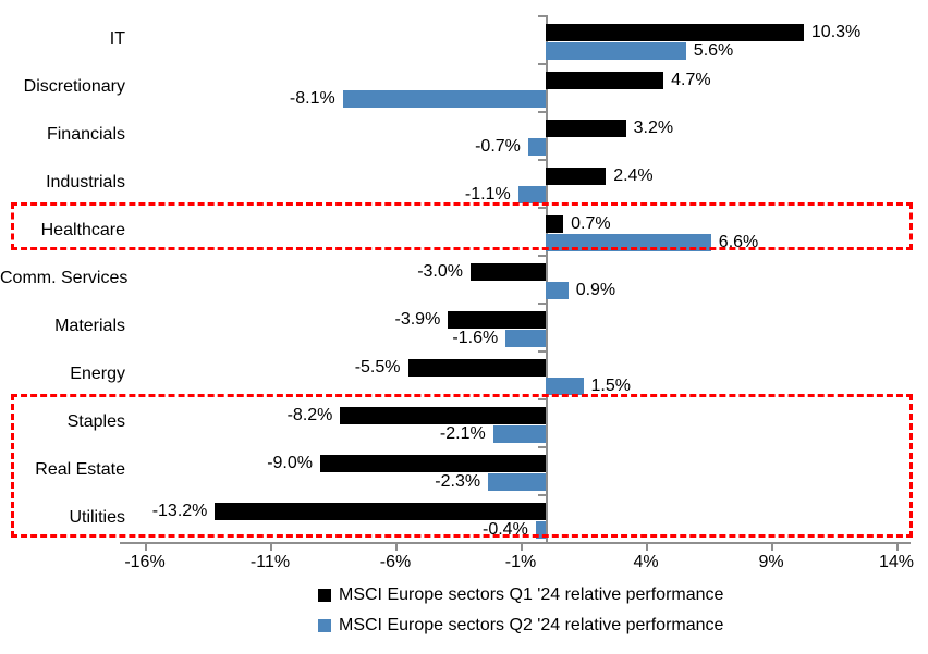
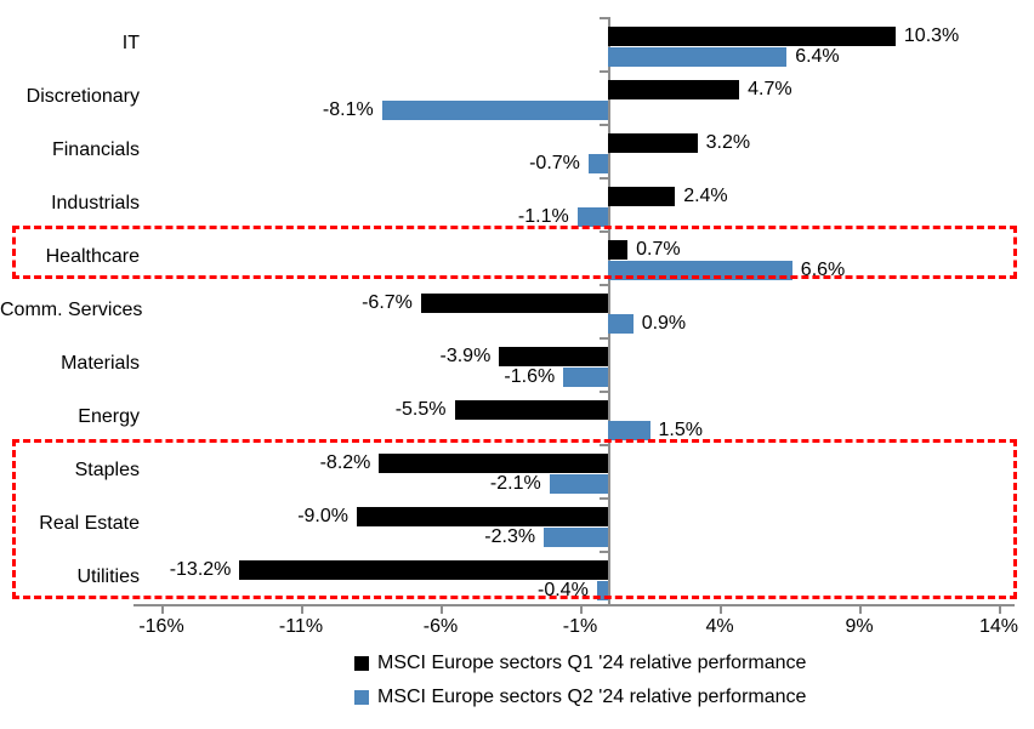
MSCI Europe sectors Q2 '24 relative performance/IT: 5.6% -> 6.4%
MSCI Europe sectors Q1 '24 relative performance/Comm. Services: -3.0% -> -6.7%
